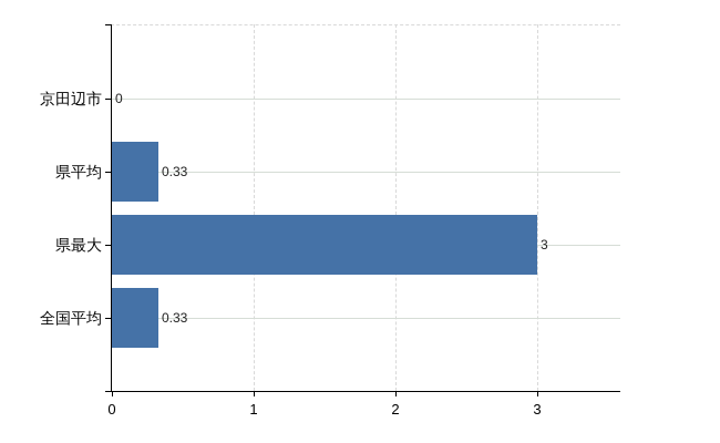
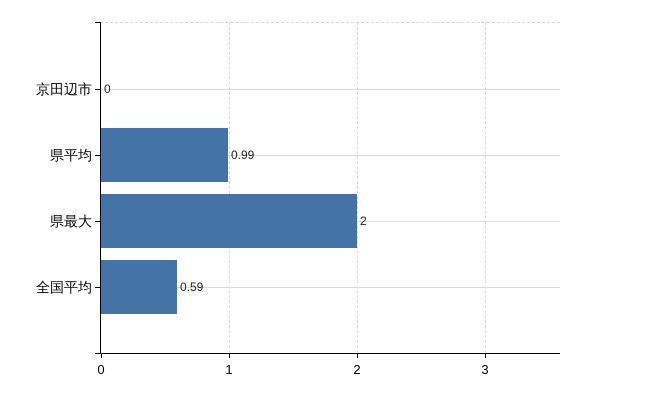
県平均: 0.33 -> 0.99
県最大: 3 -> 2
全国平均: 0.33 -> 0.59
